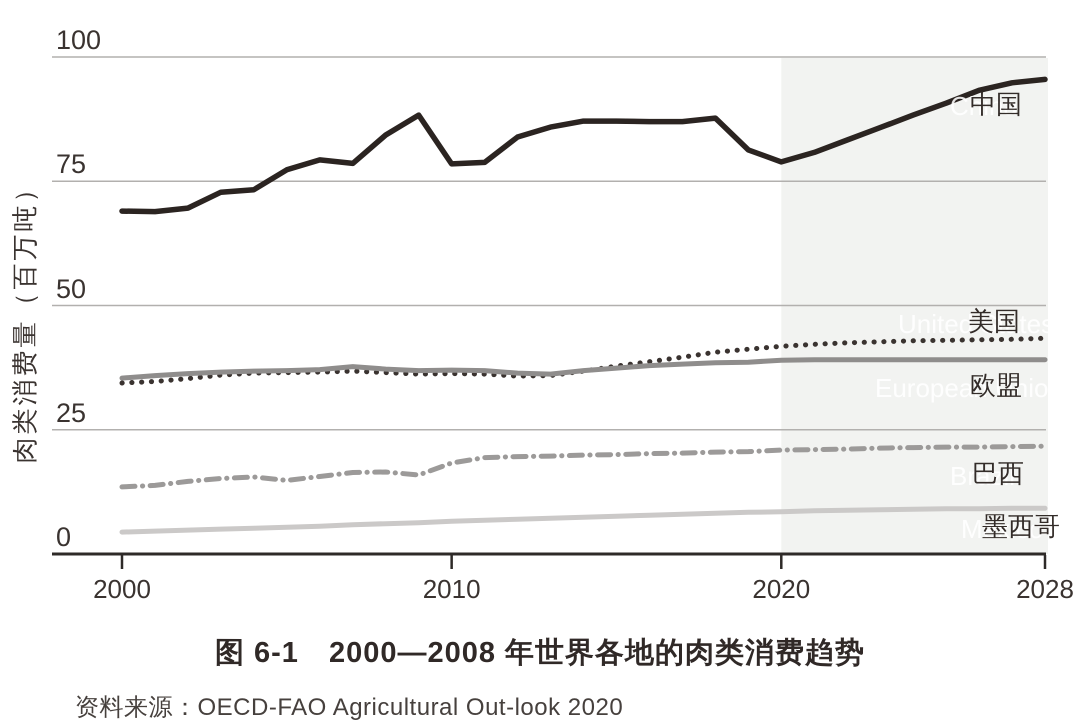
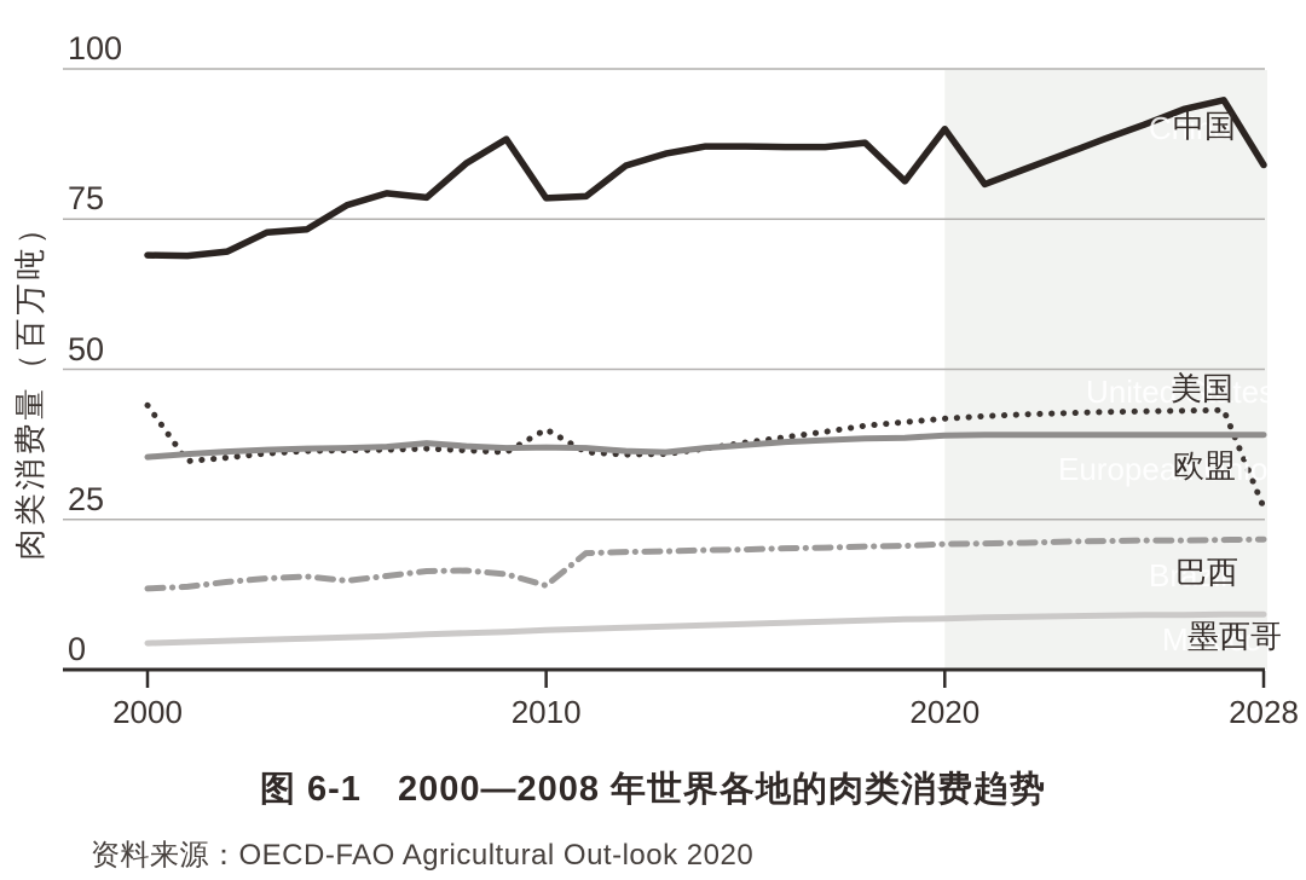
美国/2000: 34 -> 44
美国/2010: 36 -> 40
巴西/2010: 18 -> 14
中国/2020: 79 -> 90
中国/2028: 96 -> 84
美国/2028: 43 -> 27
